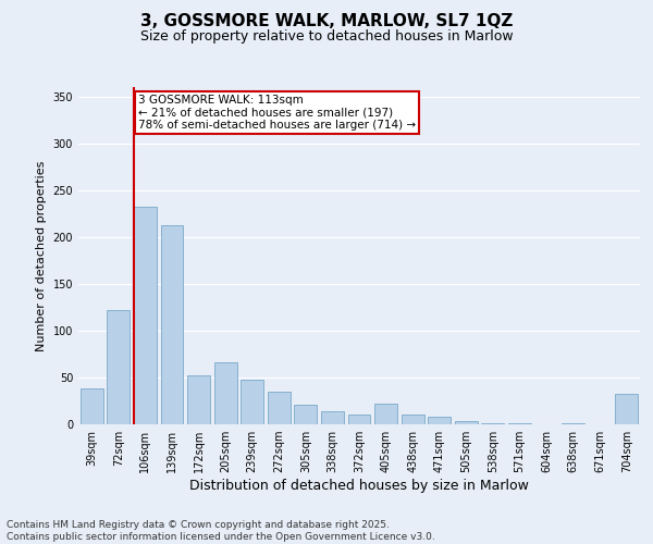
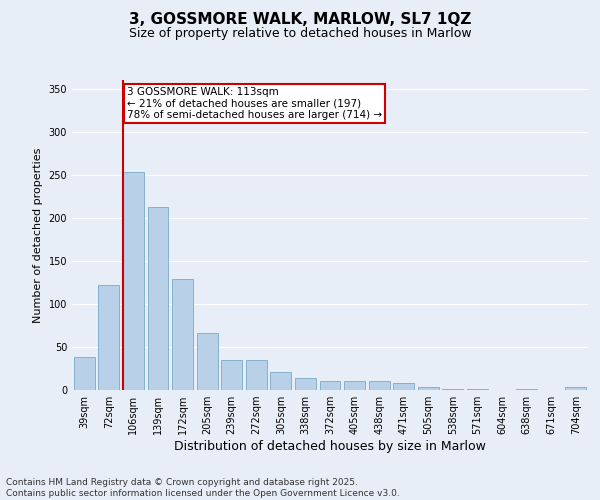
106sqm: 232 -> 253
172sqm: 52 -> 129
239sqm: 48 -> 35
405sqm: 22 -> 10
704sqm: 32 -> 4
